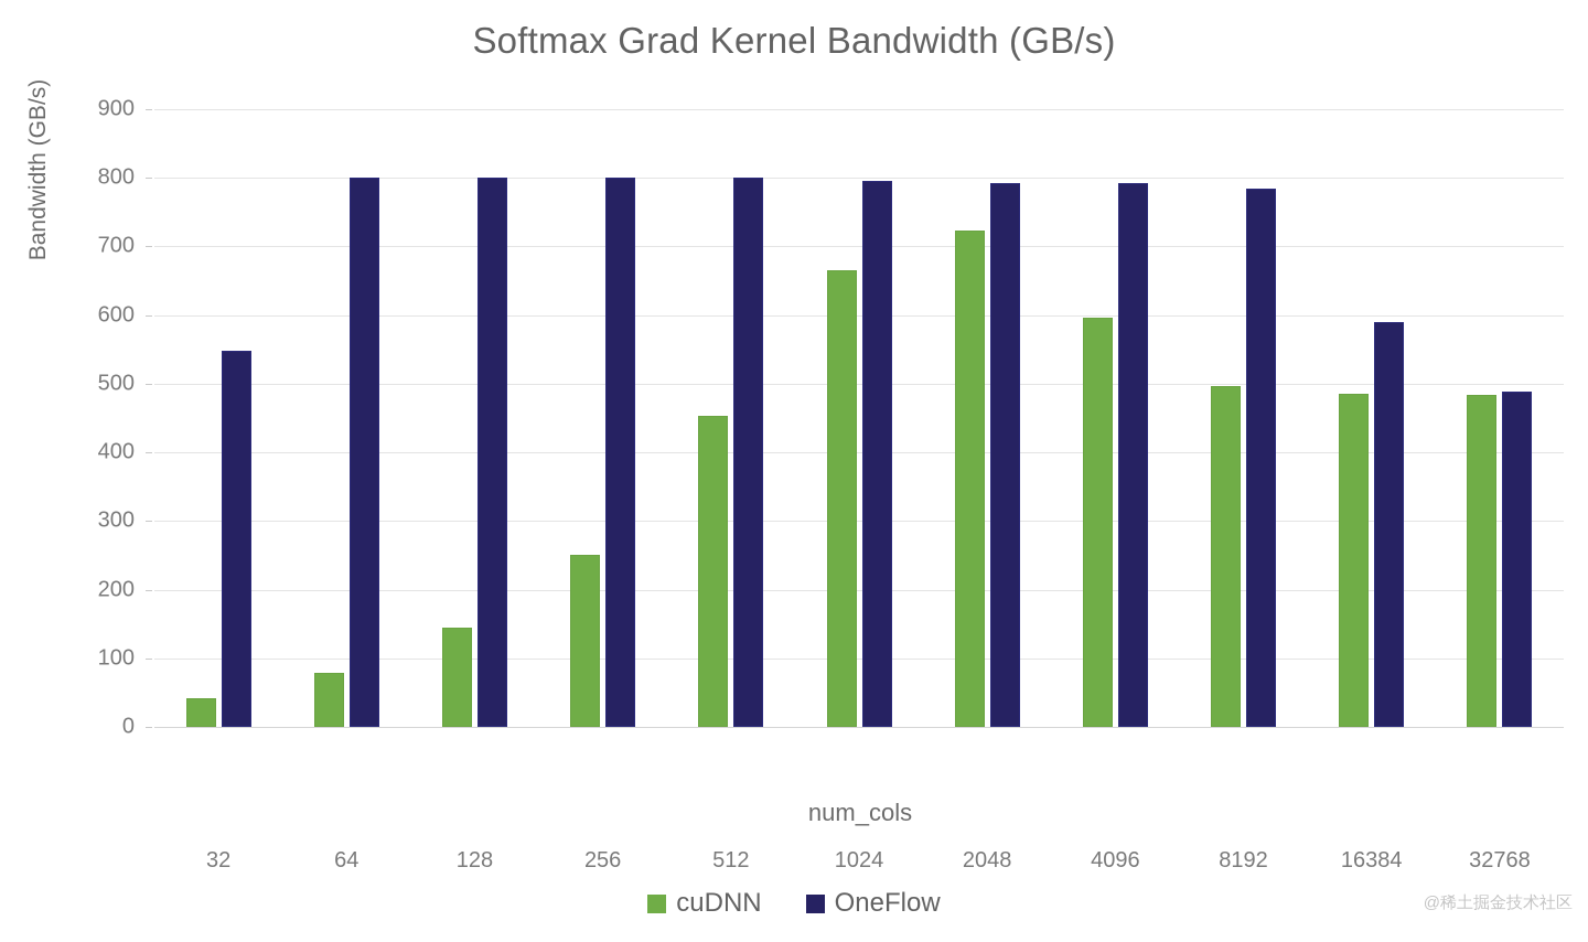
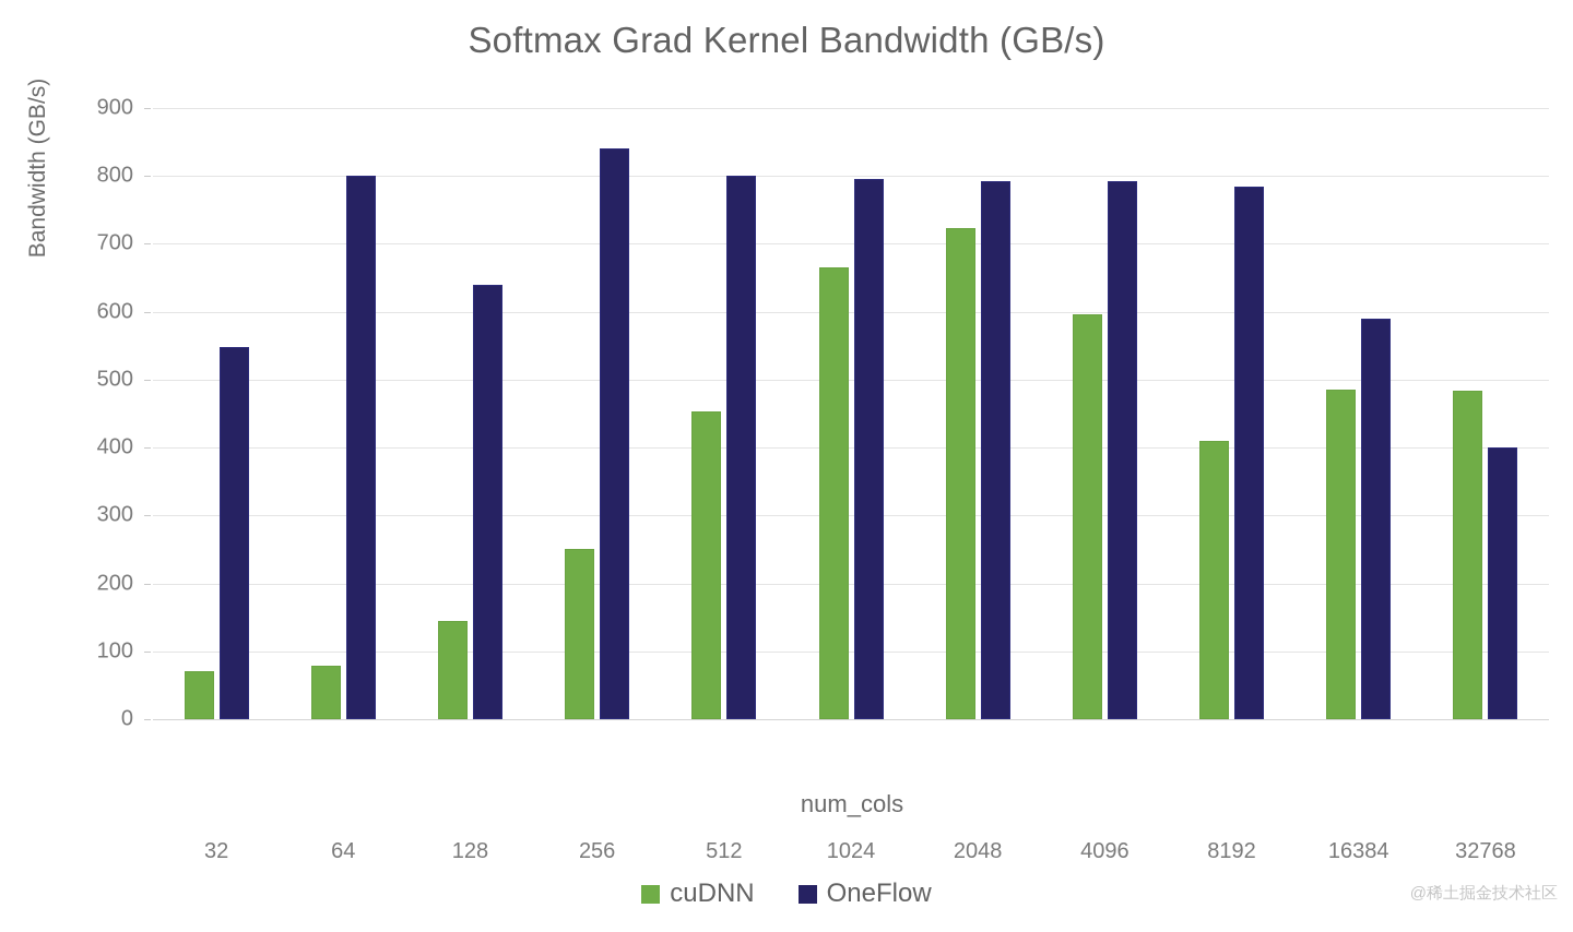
cuDNN/32: 40 -> 70
OneFlow/128: 800 -> 640
OneFlow/256: 800 -> 840
cuDNN/8192: 500 -> 410
OneFlow/32768: 490 -> 400
